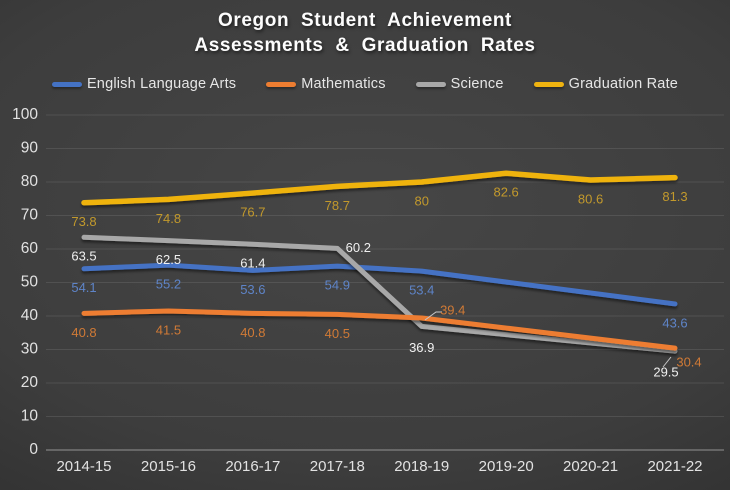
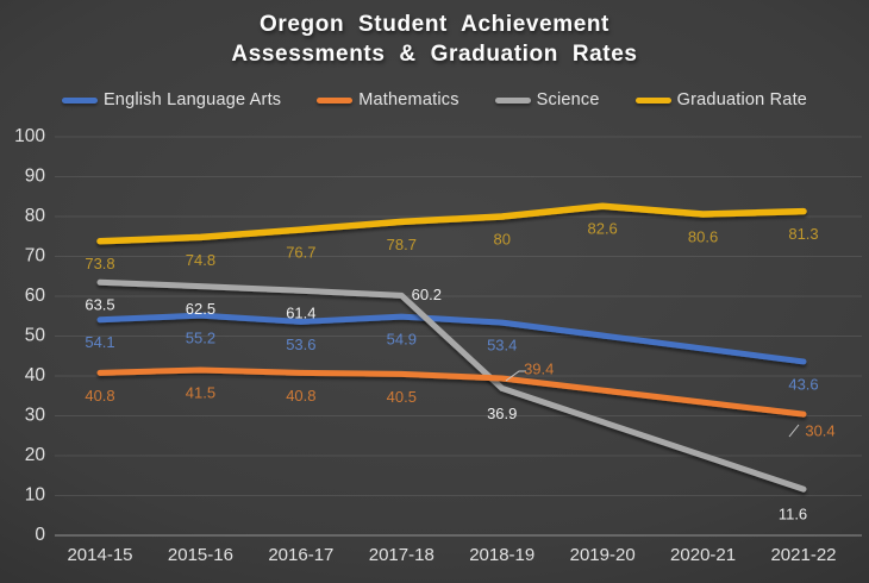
Science/2021-22: 29.5 -> 11.6
